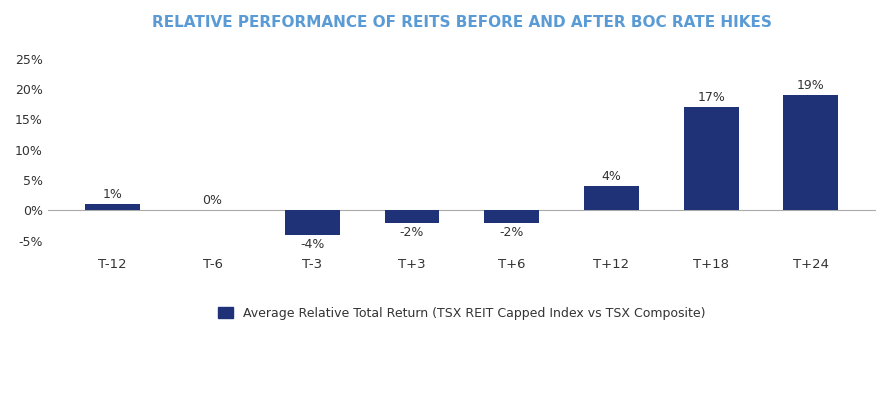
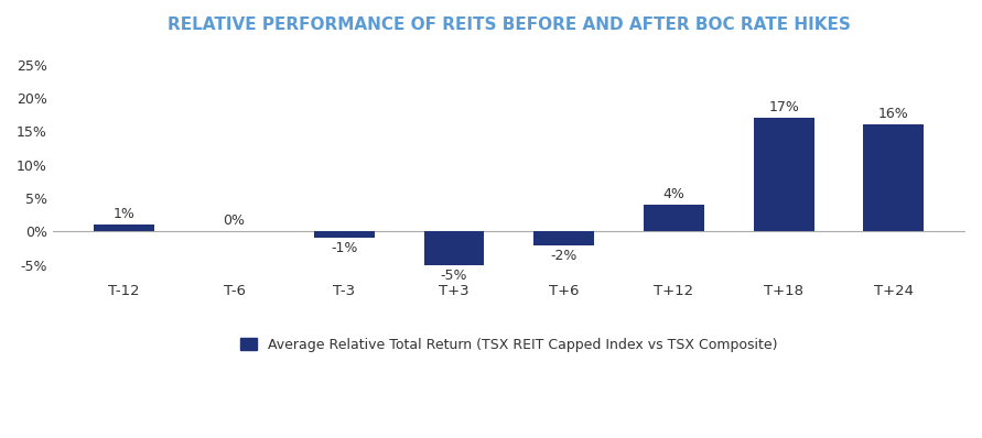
T-3: -4% -> -1%
T+3: -2% -> -5%
T+24: 19% -> 16%
